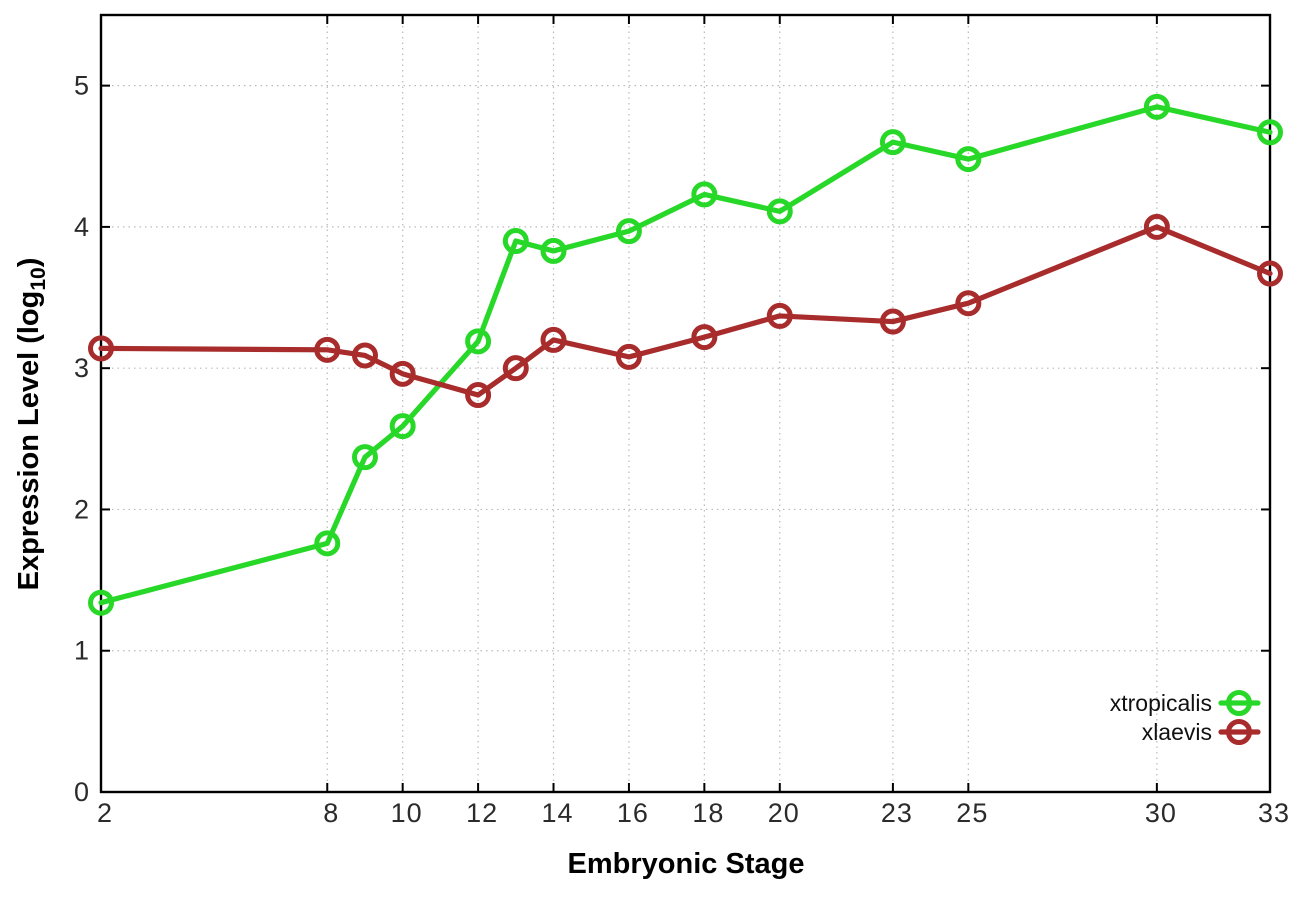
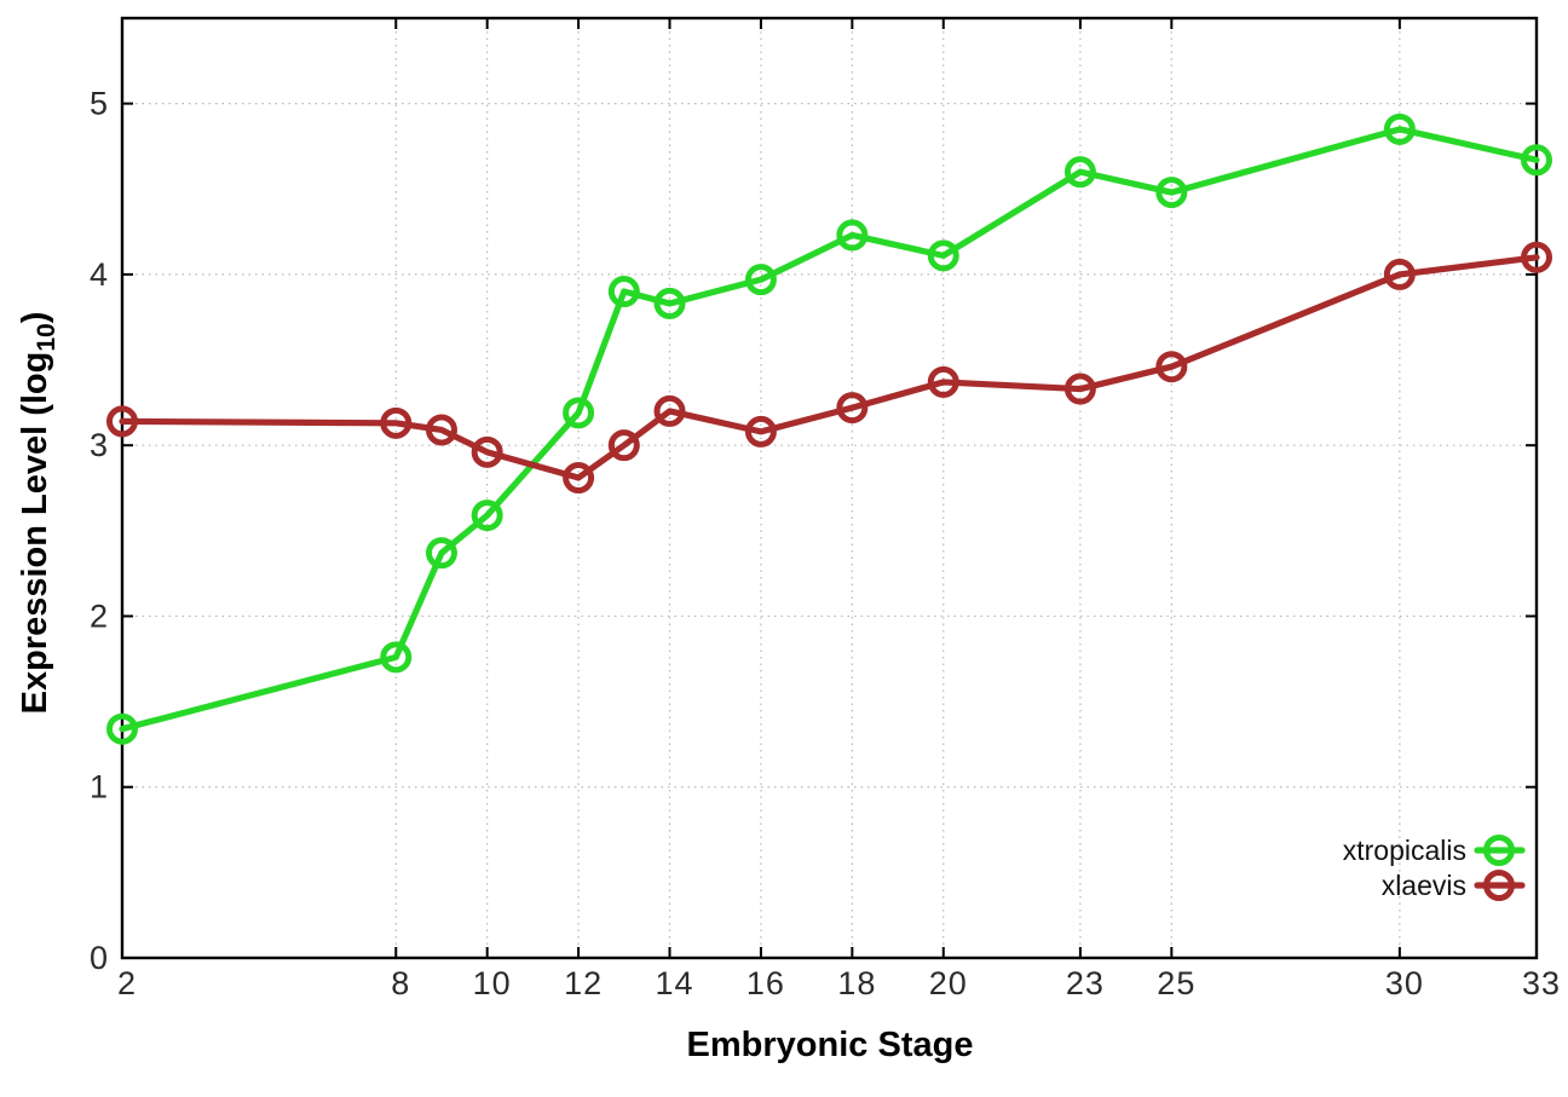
xlaevis/33: 3.67 -> 4.10
